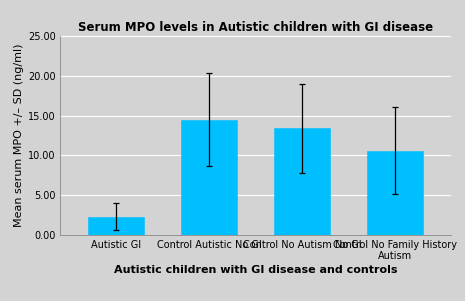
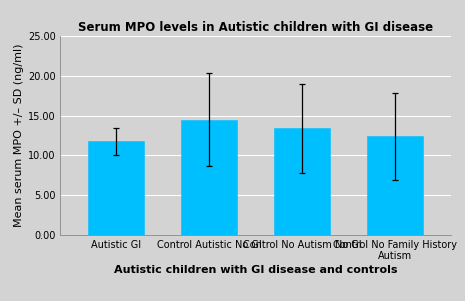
Autistic GI: 2.3 -> 11.8
Control No Family History Autism: 10.6 -> 12.4
